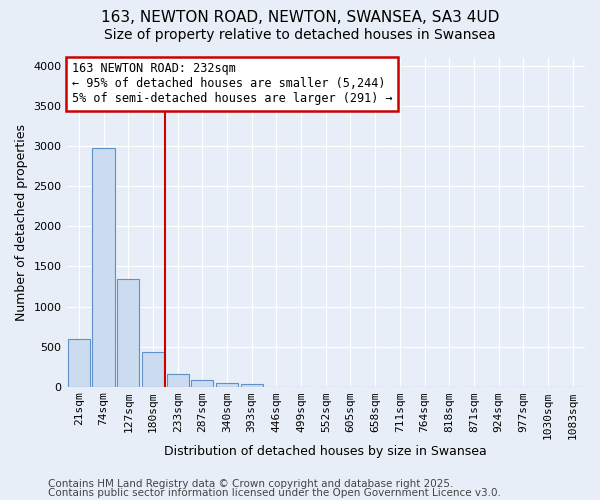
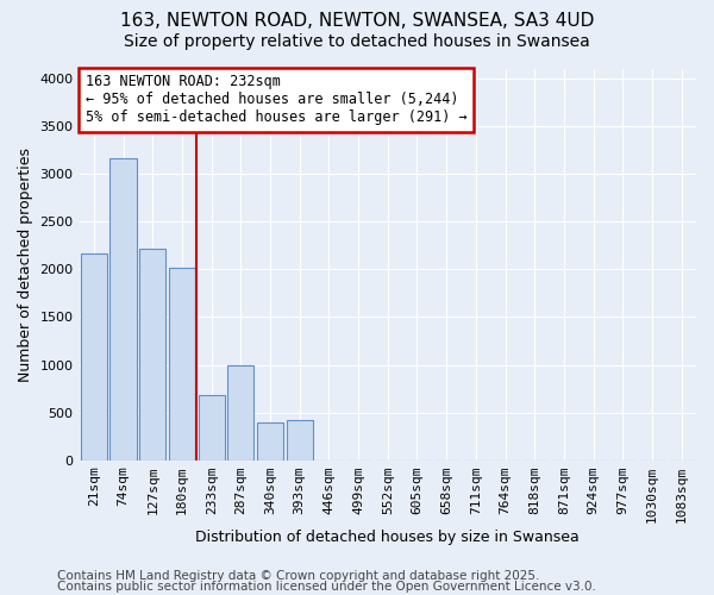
21sqm: 590 -> 2160
74sqm: 2970 -> 3160
127sqm: 1340 -> 2220
180sqm: 440 -> 2020
233sqm: 160 -> 680
287sqm: 80 -> 1000
340sqm: 50 -> 400
393sqm: 40 -> 420
